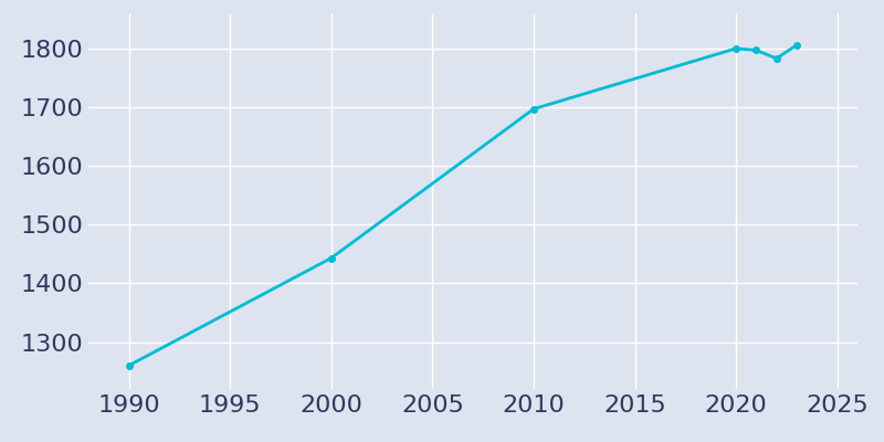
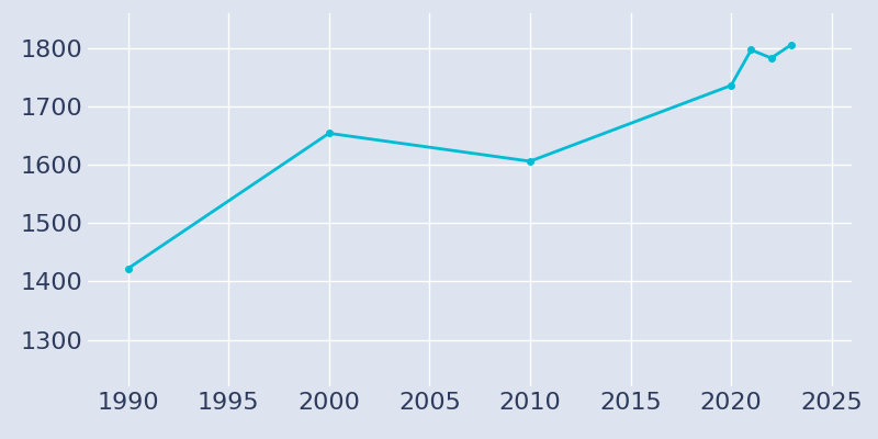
1990: 1260 -> 1422
2000: 1443 -> 1654
2010: 1697 -> 1606
2020: 1800 -> 1736
